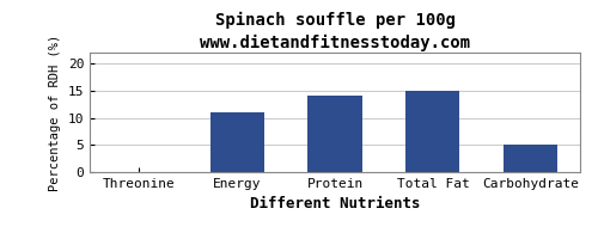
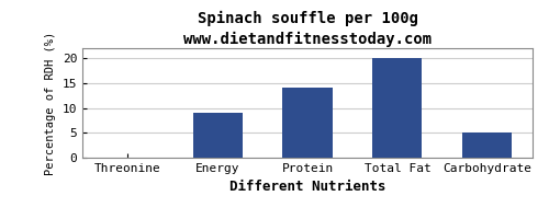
Energy: 11 -> 9
Total Fat: 15 -> 20
